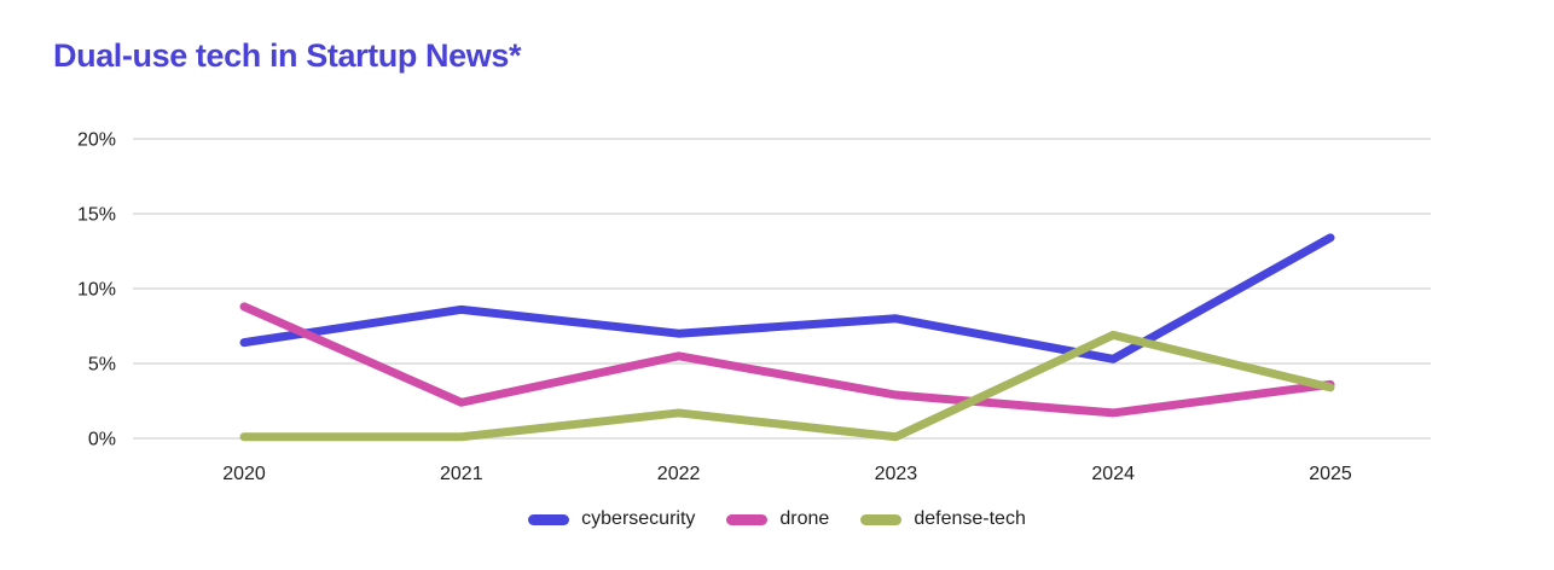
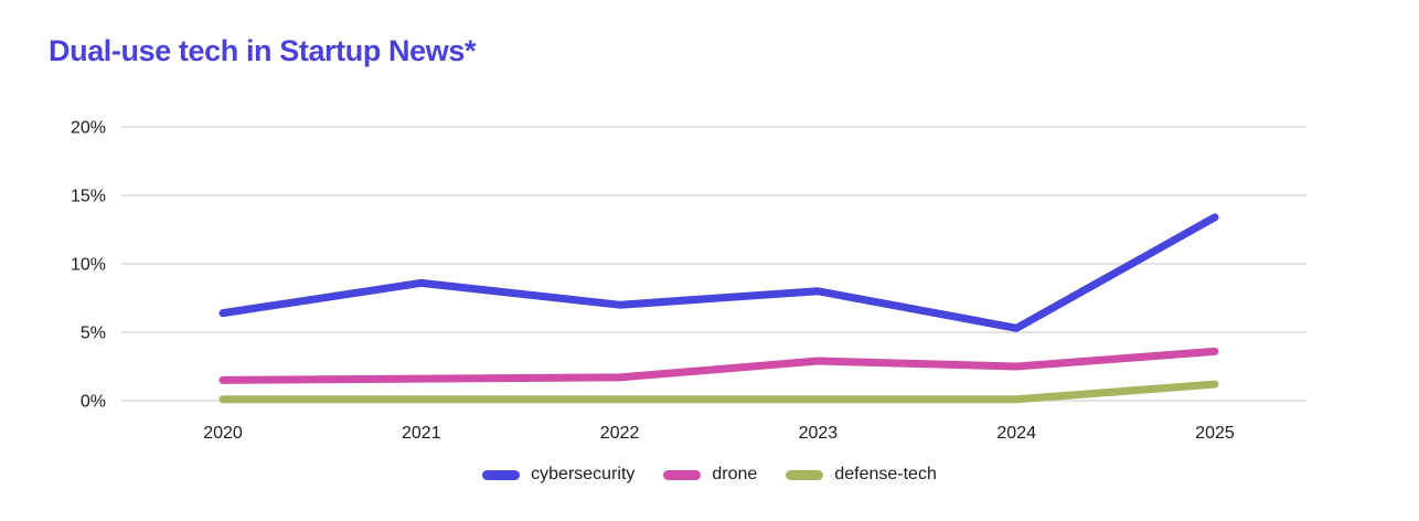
drone/2020: 8.8% -> 1.5%
drone/2021: 2.4% -> 1.6%
drone/2022: 5.5% -> 1.7%
defense-tech/2022: 1.7% -> 0.1%
drone/2024: 1.7% -> 2.5%
defense-tech/2024: 6.9% -> 0.1%
defense-tech/2025: 3.4% -> 1.2%
